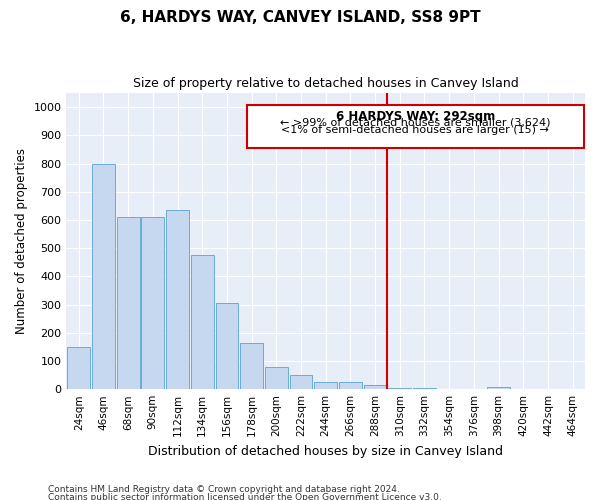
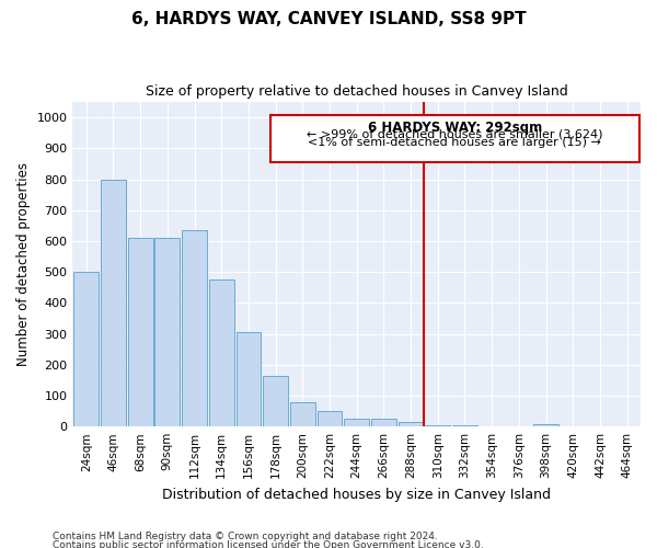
24sqm: 150 -> 500
